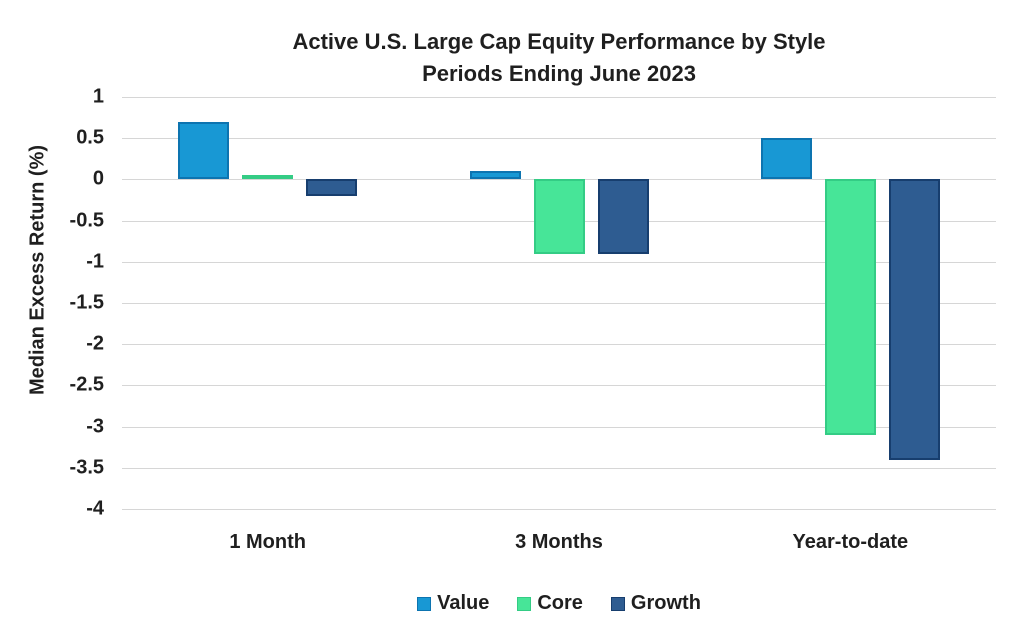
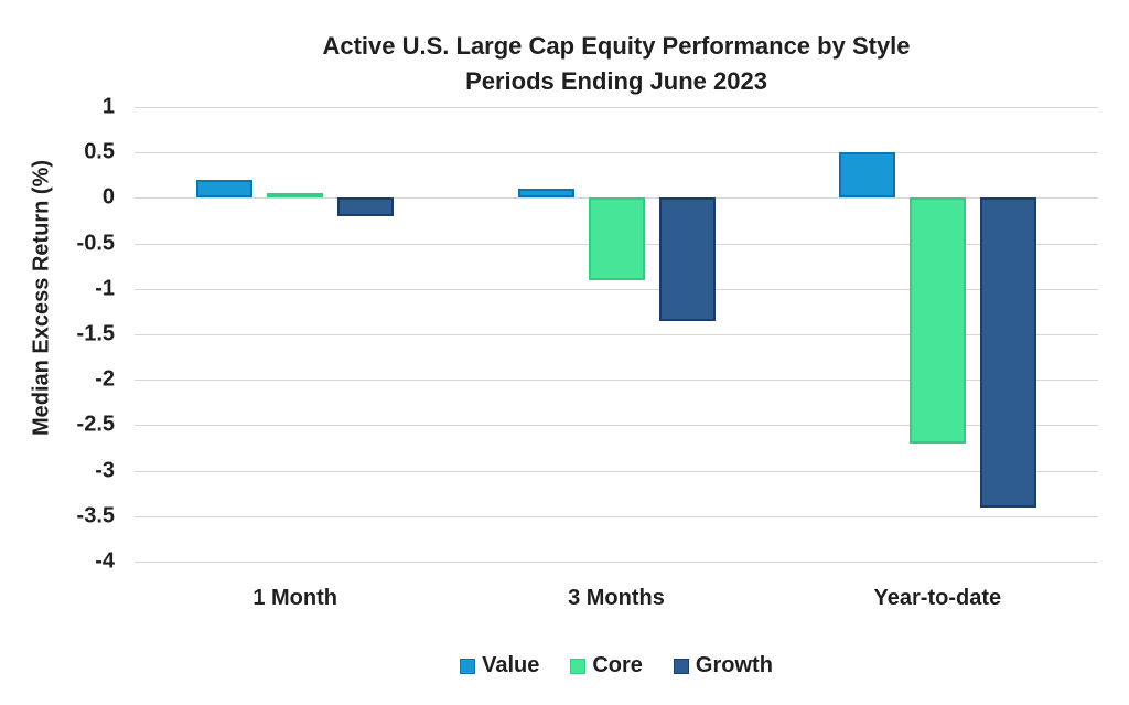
Value/1 Month: 0.7 -> 0.2
Growth/3 Months: -0.9 -> -1.4
Core/Year-to-date: -3.1 -> -2.7
